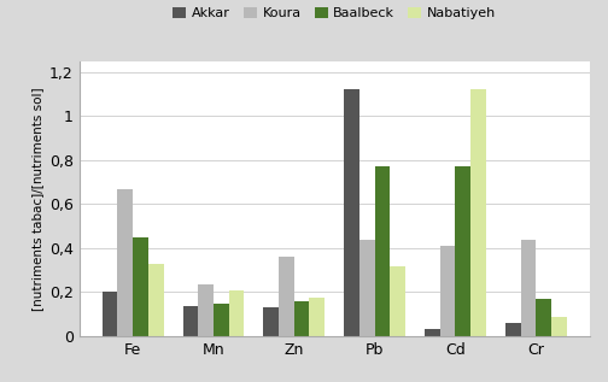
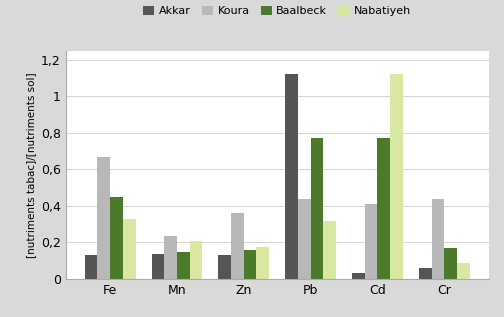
Akkar/Fe: 0,20 -> 0,13
